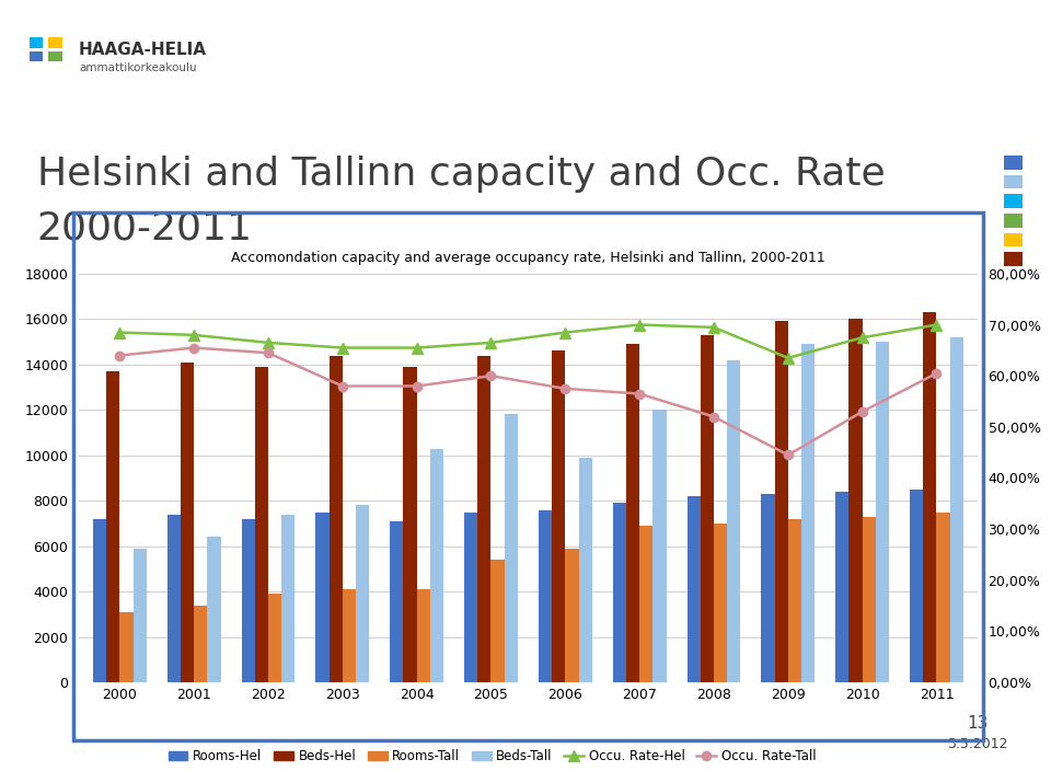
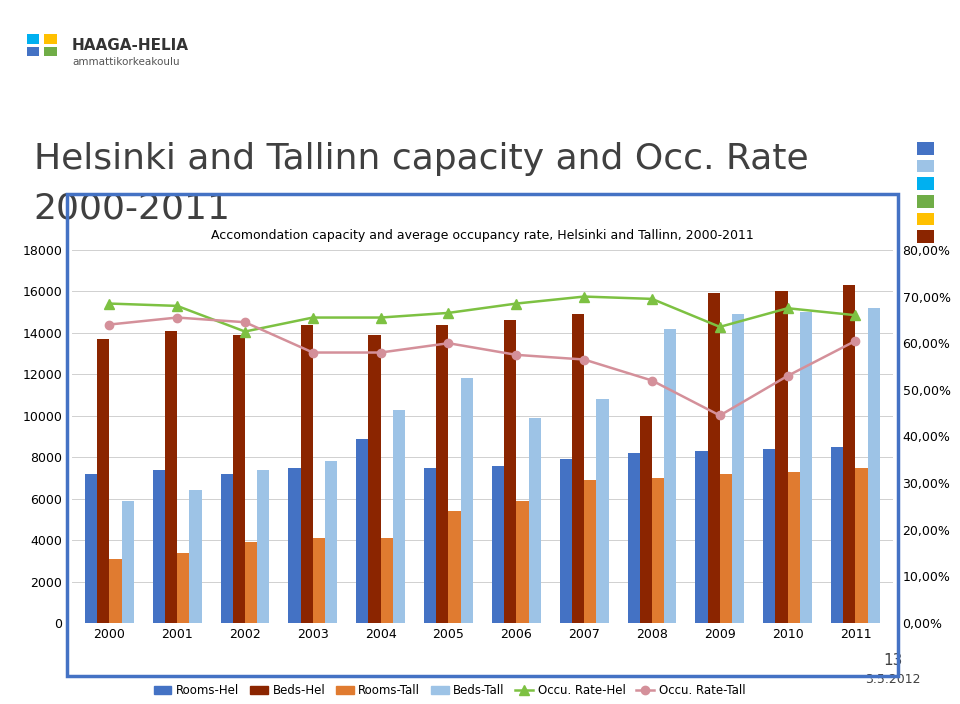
Occu. Rate-Hel/2002: 66,5% -> 62,5%
Rooms-Hel/2004: 7100 -> 8900
Beds-Tall/2007: 12000 -> 10800
Beds-Hel/2008: 15300 -> 10000
Occu. Rate-Hel/2011: 70,0% -> 66,0%
